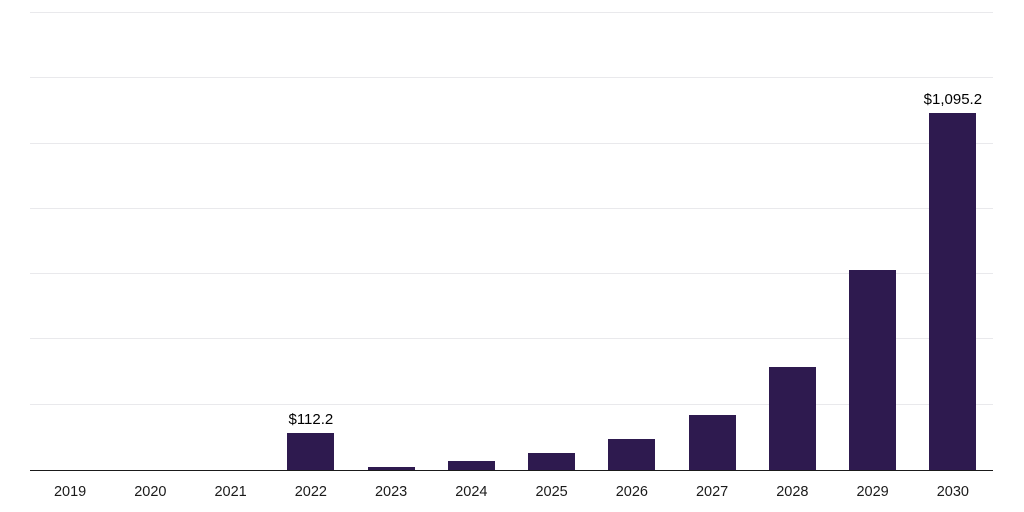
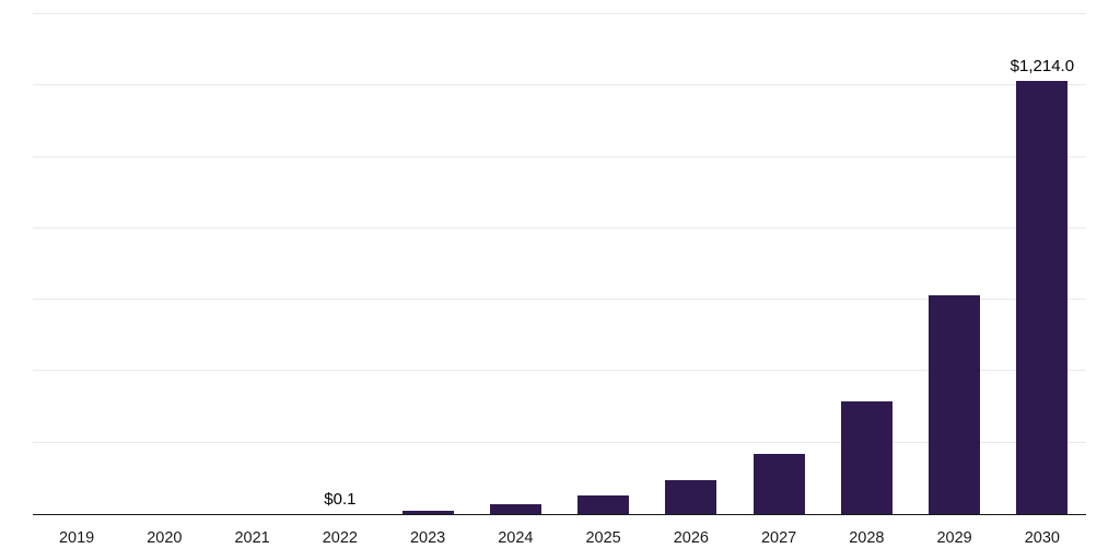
2022: $112.2 -> $0.1
2030: $1,095.2 -> $1,214.0
